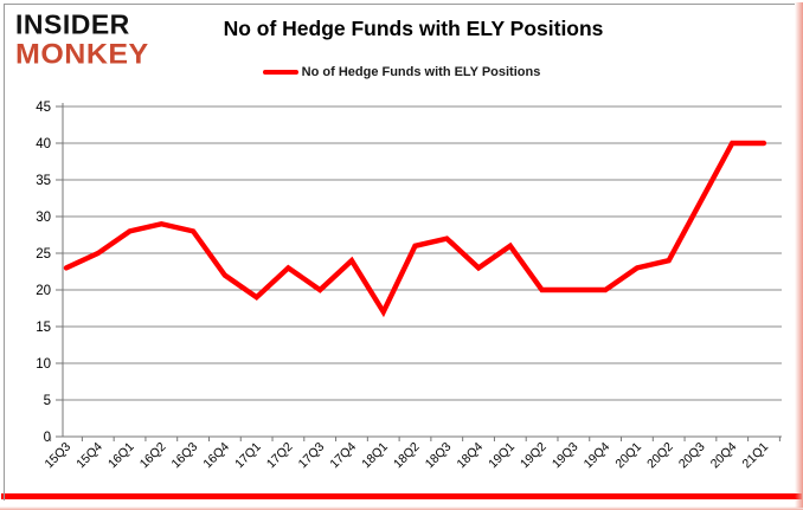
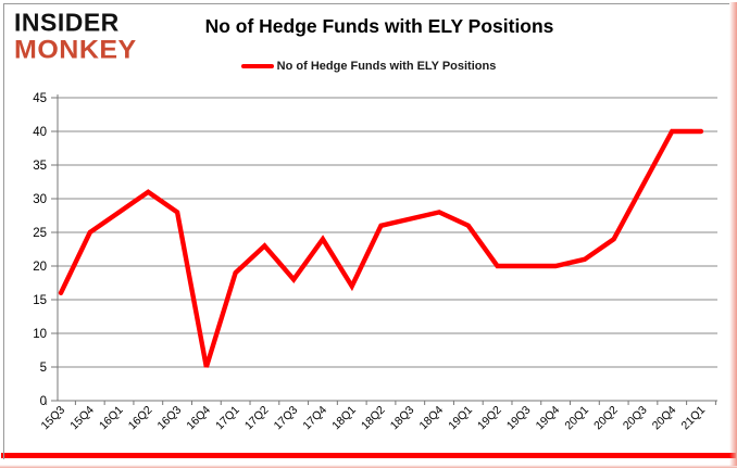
15Q3: 23 -> 16
16Q2: 29 -> 31
16Q4: 22 -> 5
17Q3: 20 -> 18
18Q4: 23 -> 28
20Q1: 23 -> 21
